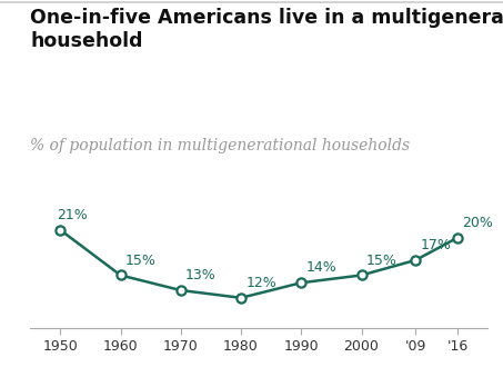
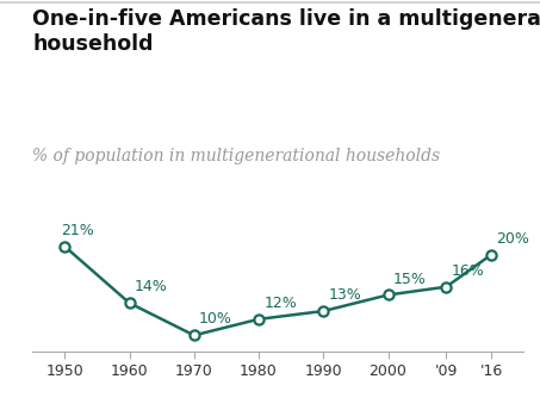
1960: 15% -> 14%
1970: 13% -> 10%
1990: 14% -> 13%
'09: 17% -> 16%
